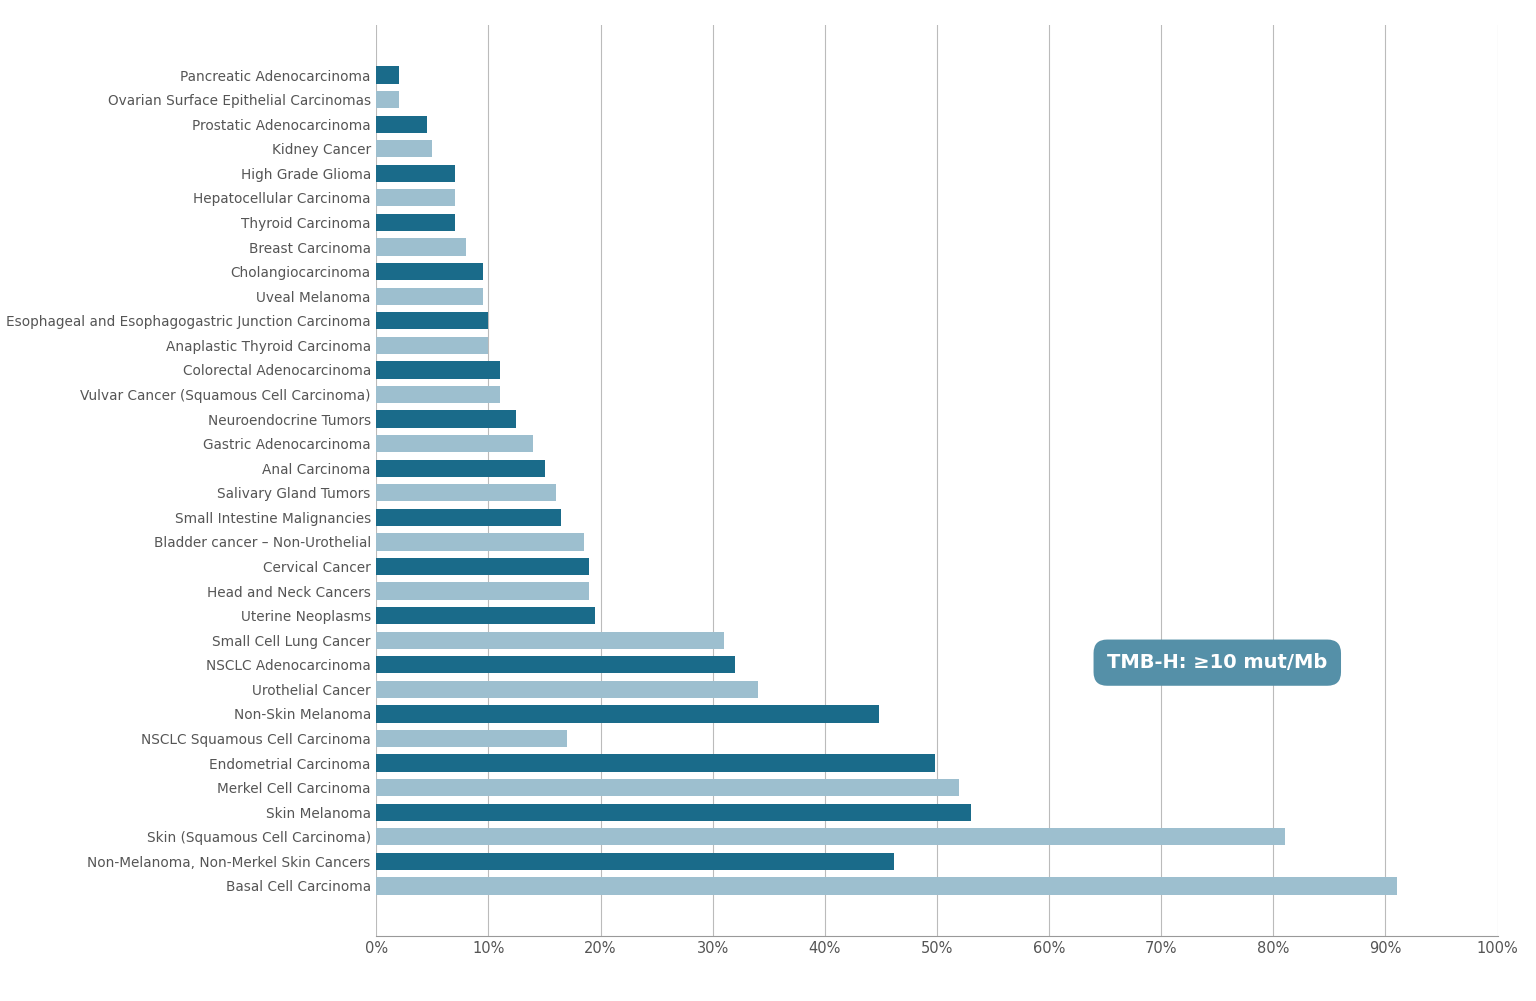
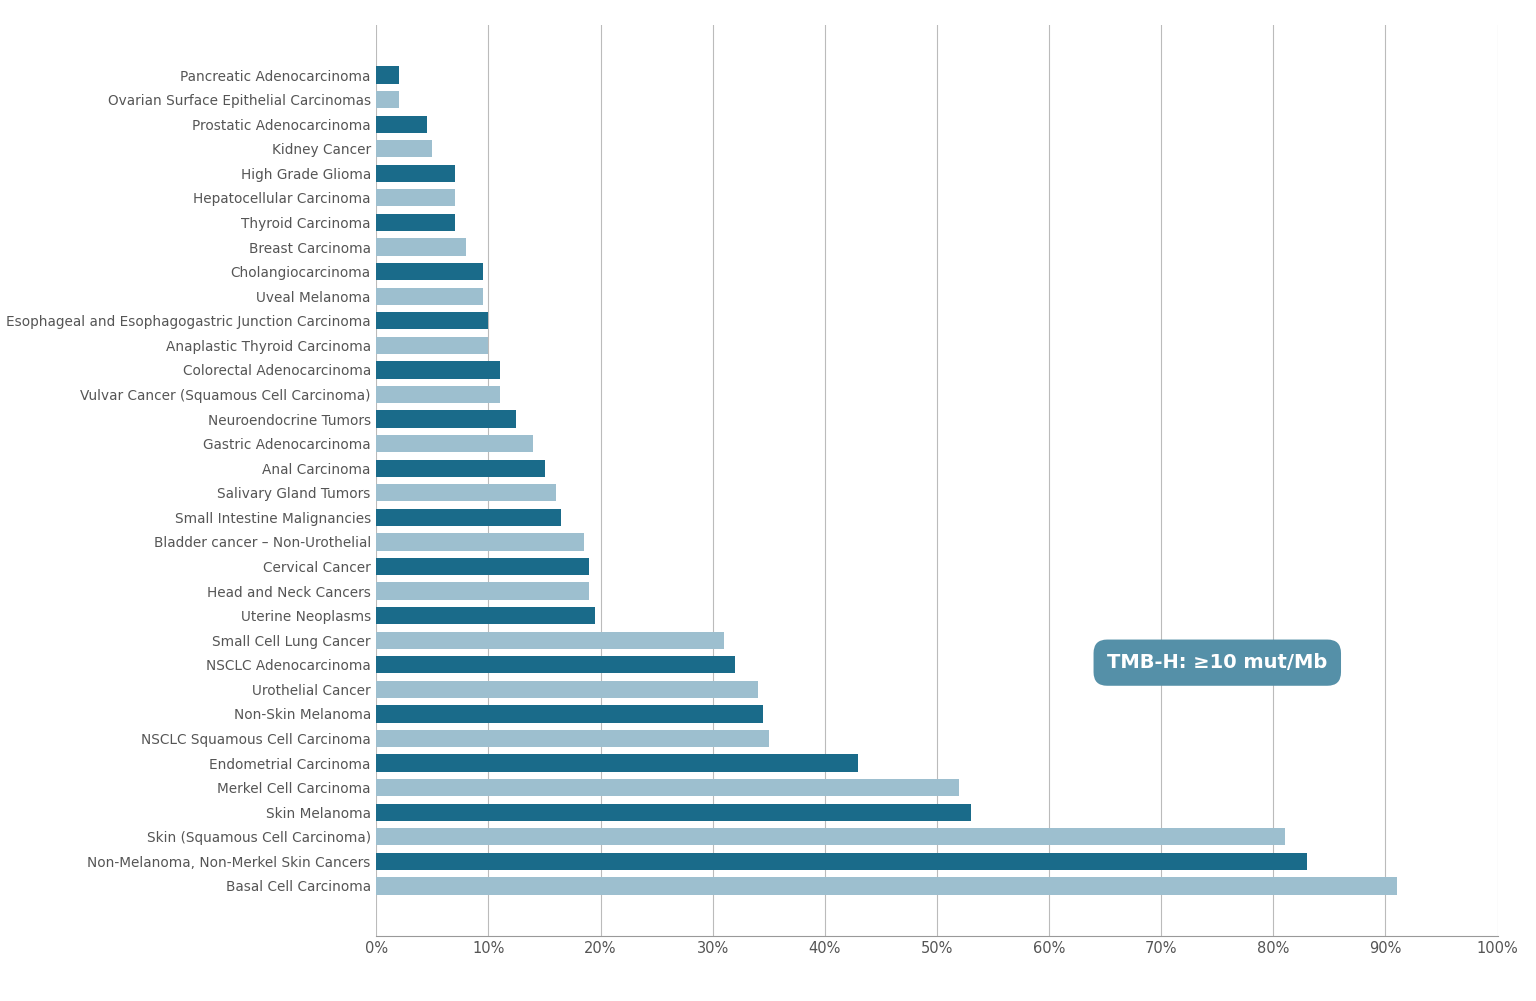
Non-Skin Melanoma: 44.8% -> 34.5%
NSCLC Squamous Cell Carcinoma: 17.0% -> 35.0%
Endometrial Carcinoma: 49.8% -> 43.0%
Non-Melanoma, Non-Merkel Skin Cancers: 46.2% -> 83.0%
